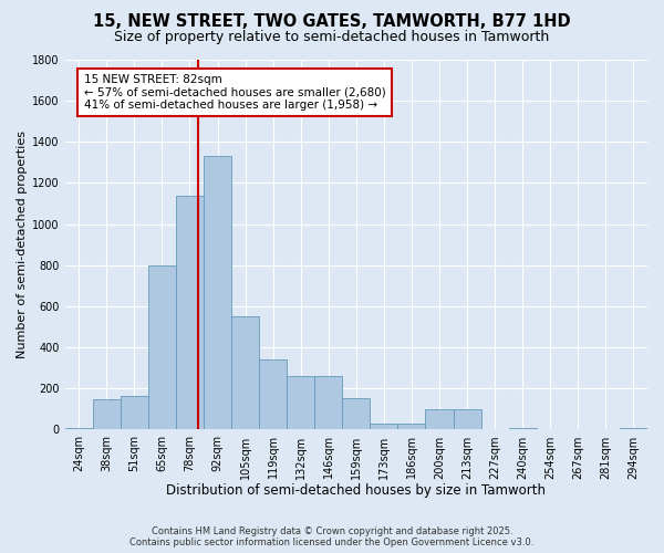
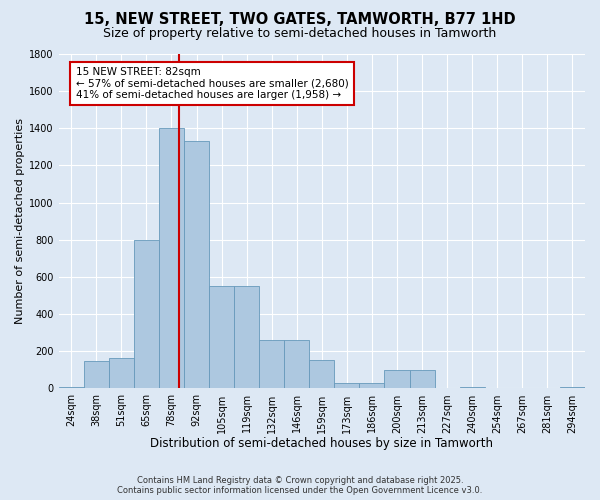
78sqm: 1140 -> 1400
119sqm: 340 -> 550
